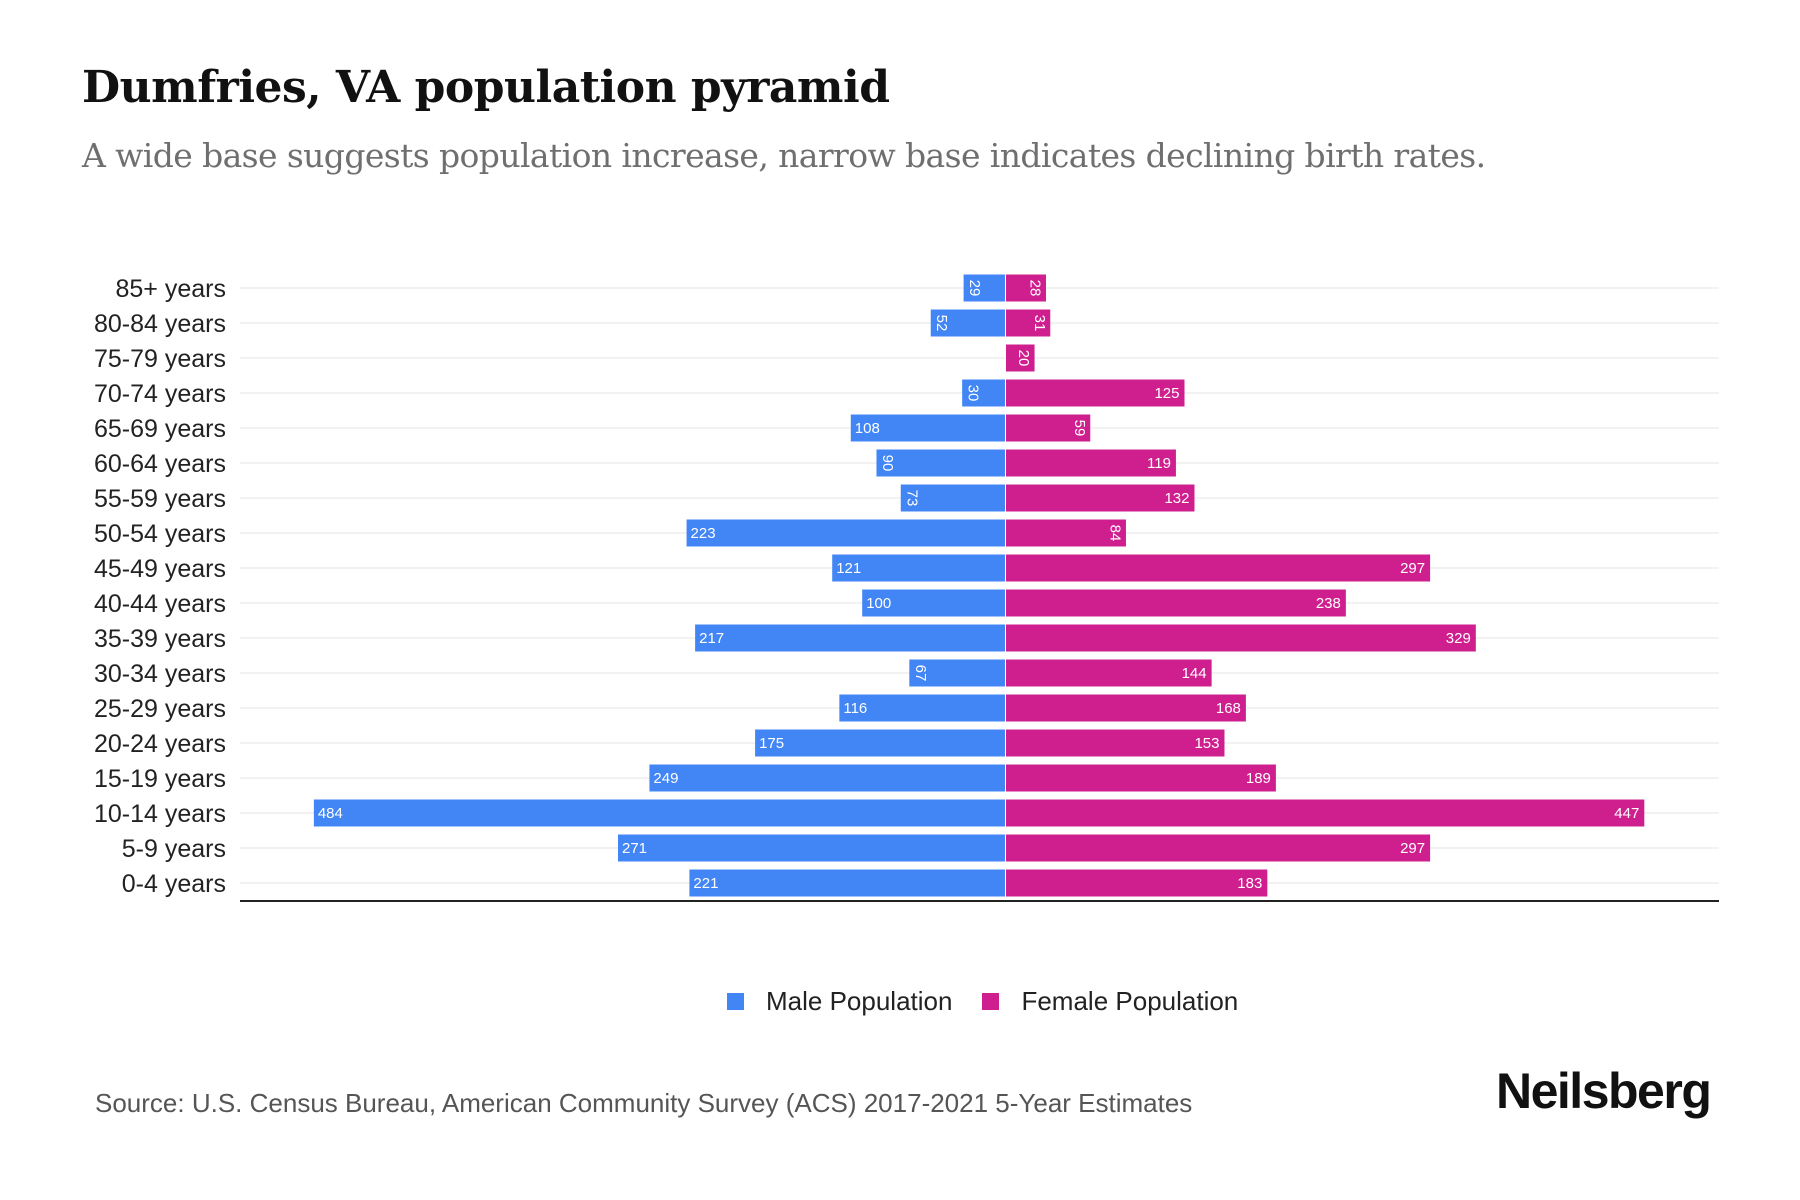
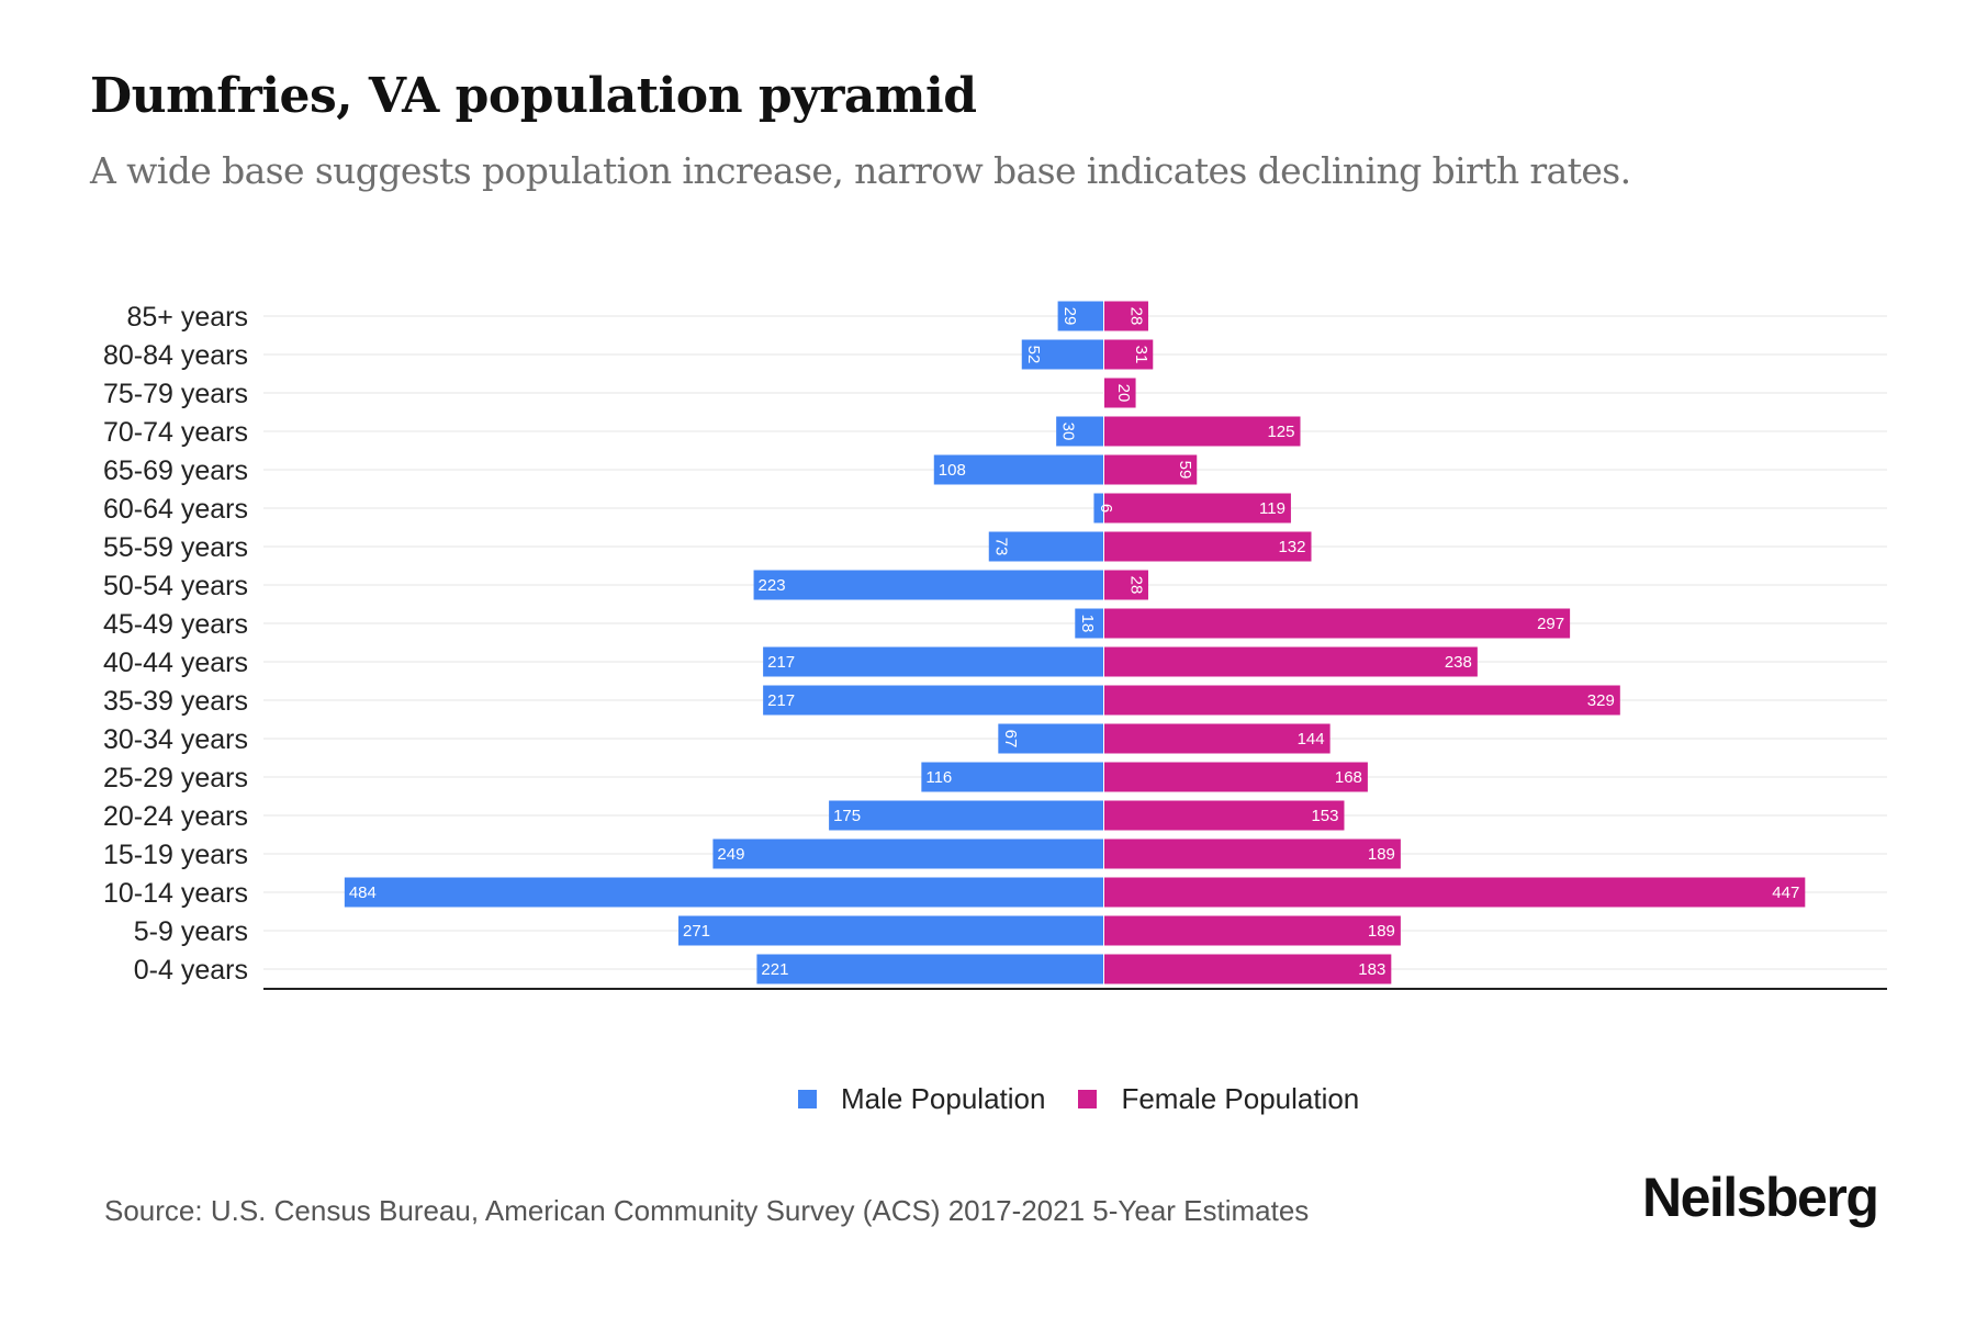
Male Population/60-64 years: 90 -> 6
Female Population/50-54 years: 84 -> 28
Male Population/45-49 years: 121 -> 18
Male Population/40-44 years: 100 -> 217
Female Population/5-9 years: 297 -> 189
